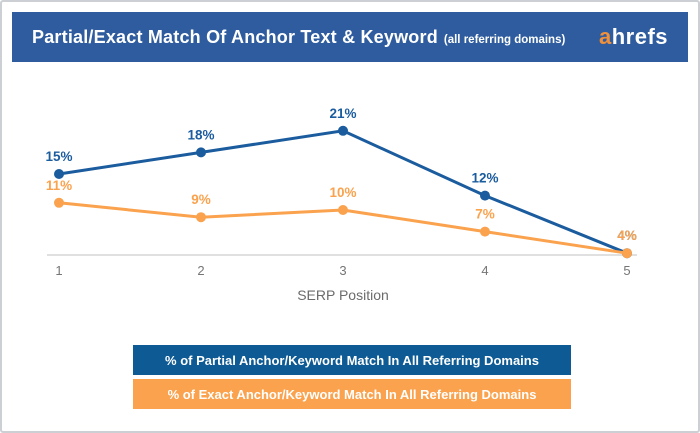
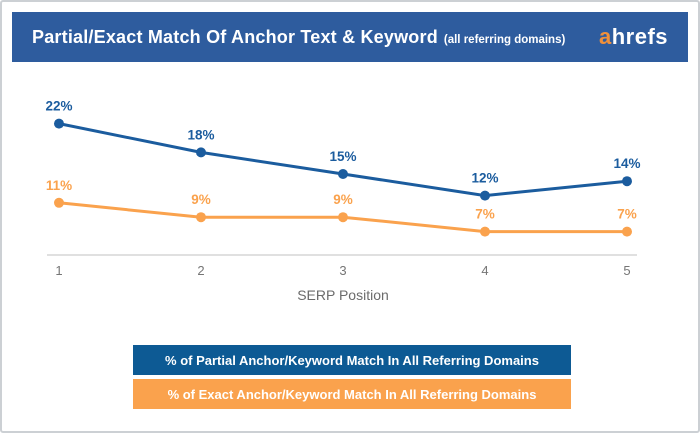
% of Partial Anchor/Keyword Match In All Referring Domains/1: 15% -> 22%
% of Partial Anchor/Keyword Match In All Referring Domains/3: 21% -> 15%
% of Exact Anchor/Keyword Match In All Referring Domains/3: 10% -> 9%
% of Partial Anchor/Keyword Match In All Referring Domains/5: 4% -> 14%
% of Exact Anchor/Keyword Match In All Referring Domains/5: 4% -> 7%
